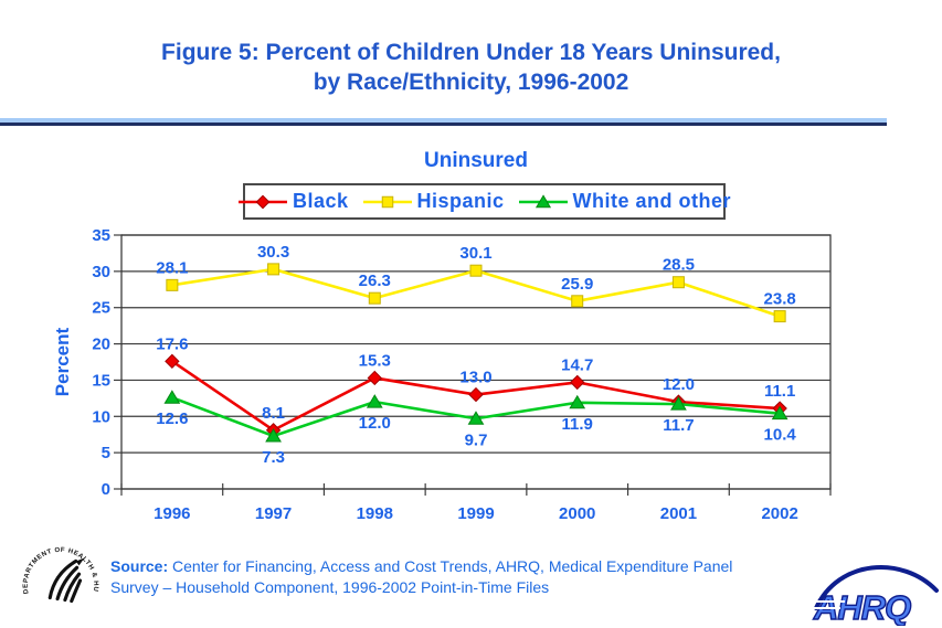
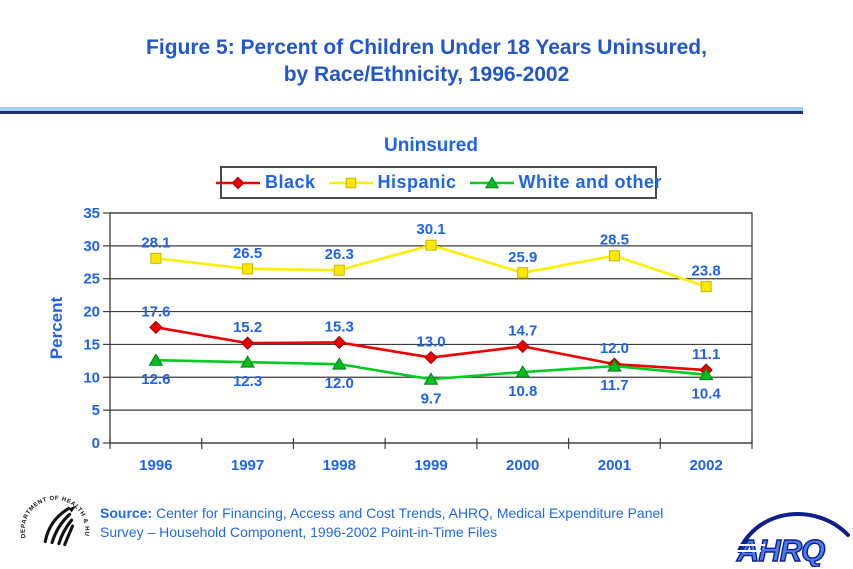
Black/1997: 8.1 -> 15.2
Hispanic/1997: 30.3 -> 26.5
White and other/1997: 7.3 -> 12.3
White and other/2000: 11.9 -> 10.8
